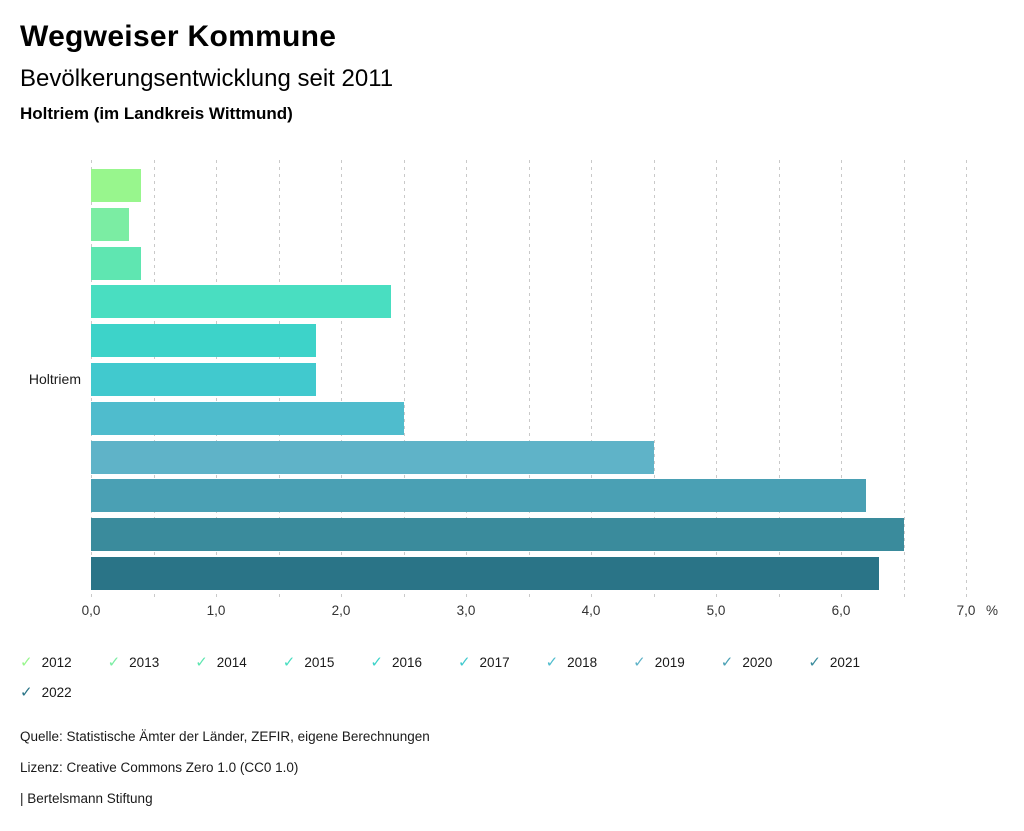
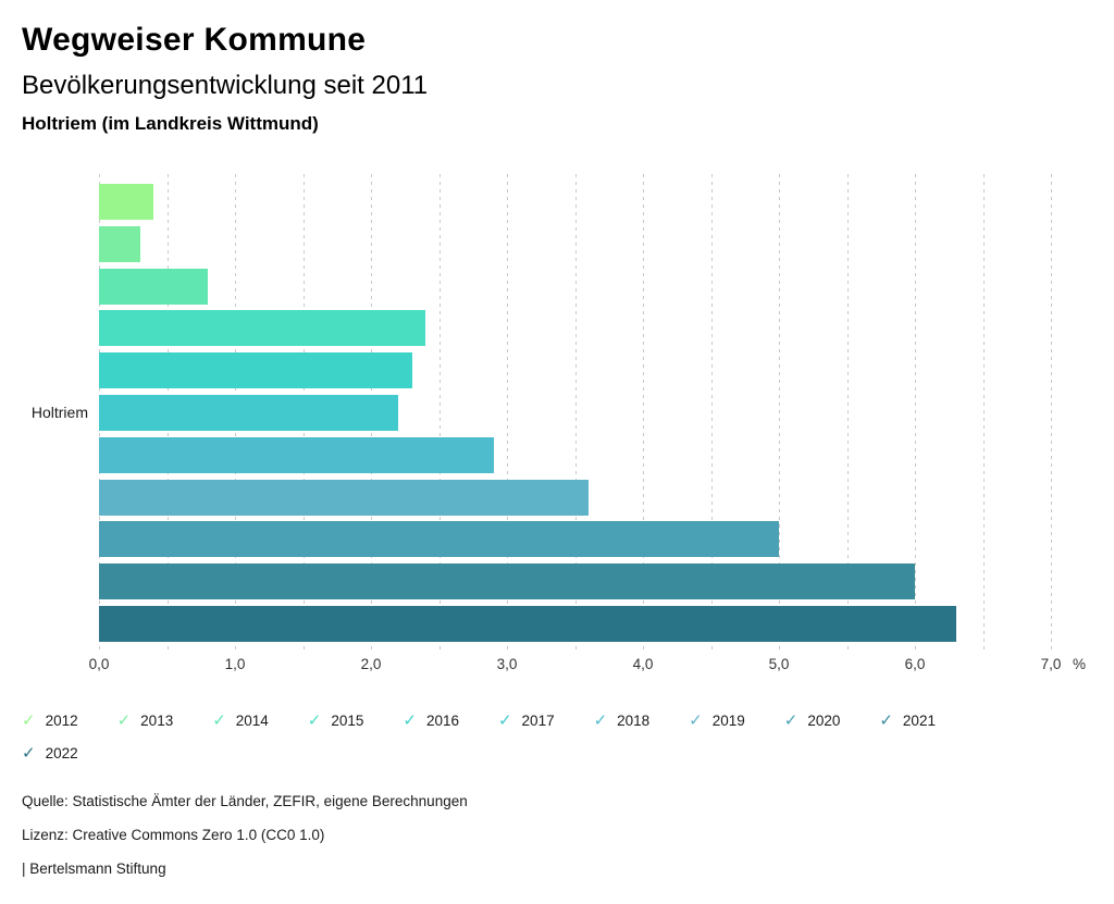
2014: 0,4 -> 0,8
2016: 1,8 -> 2,3
2017: 1,8 -> 2,2
2018: 2,5 -> 2,9
2019: 4,5 -> 3,6
2020: 6,2 -> 5,0
2021: 6,5 -> 6,0
